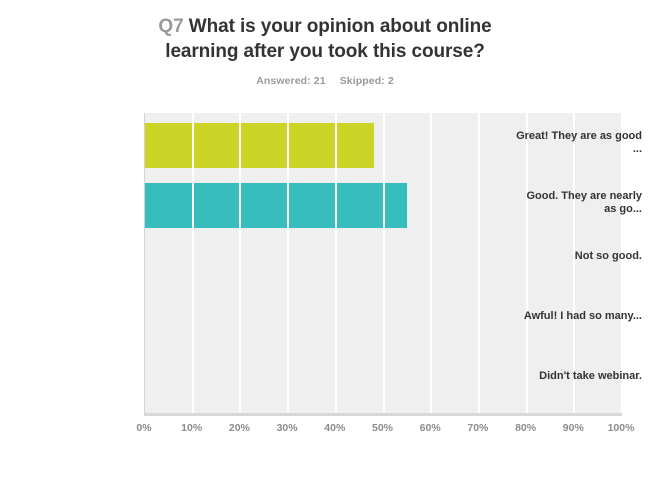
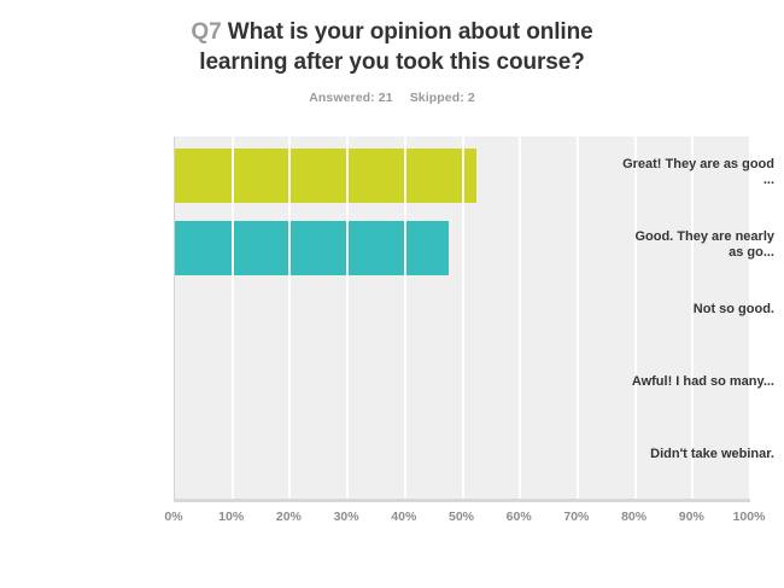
Great! They are as good ...: 48% -> 52%
Good. They are nearly as go...: 55% -> 48%
